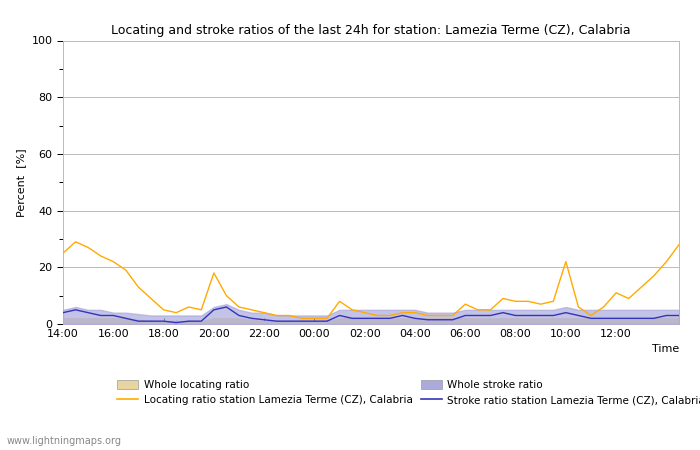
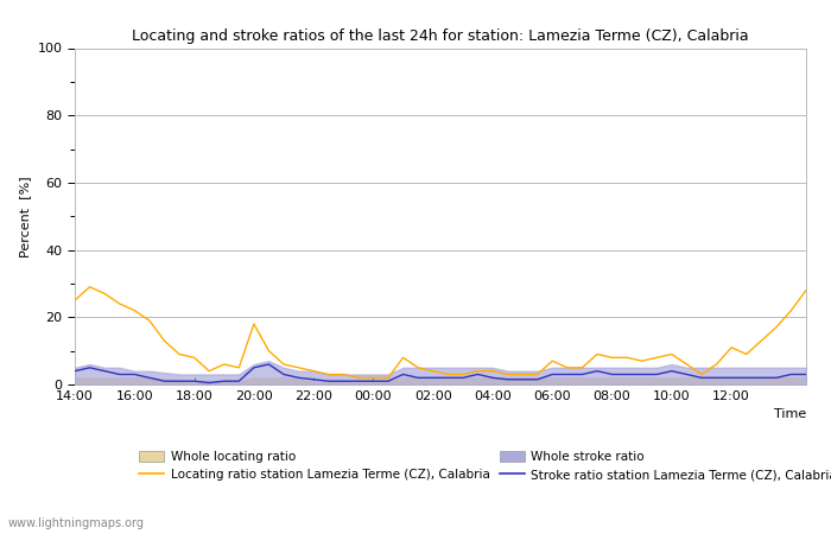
Locating ratio station Lamezia Terme (CZ), Calabria/18:00: 5 -> 8
Locating ratio station Lamezia Terme (CZ), Calabria/10:00: 22 -> 9
